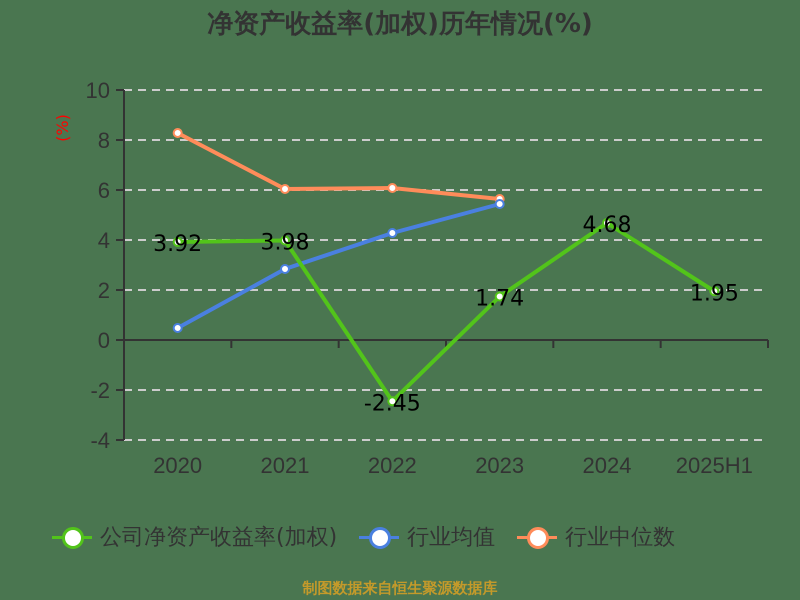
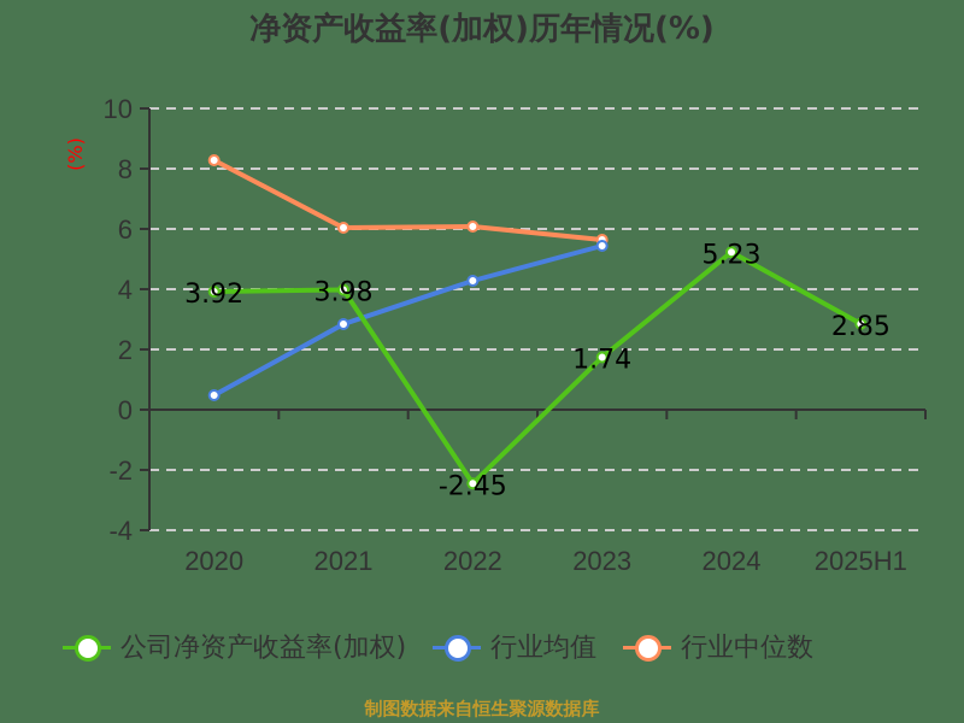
公司净资产收益率(加权)/2024: 4.68 -> 5.23
公司净资产收益率(加权)/2025H1: 1.95 -> 2.85
